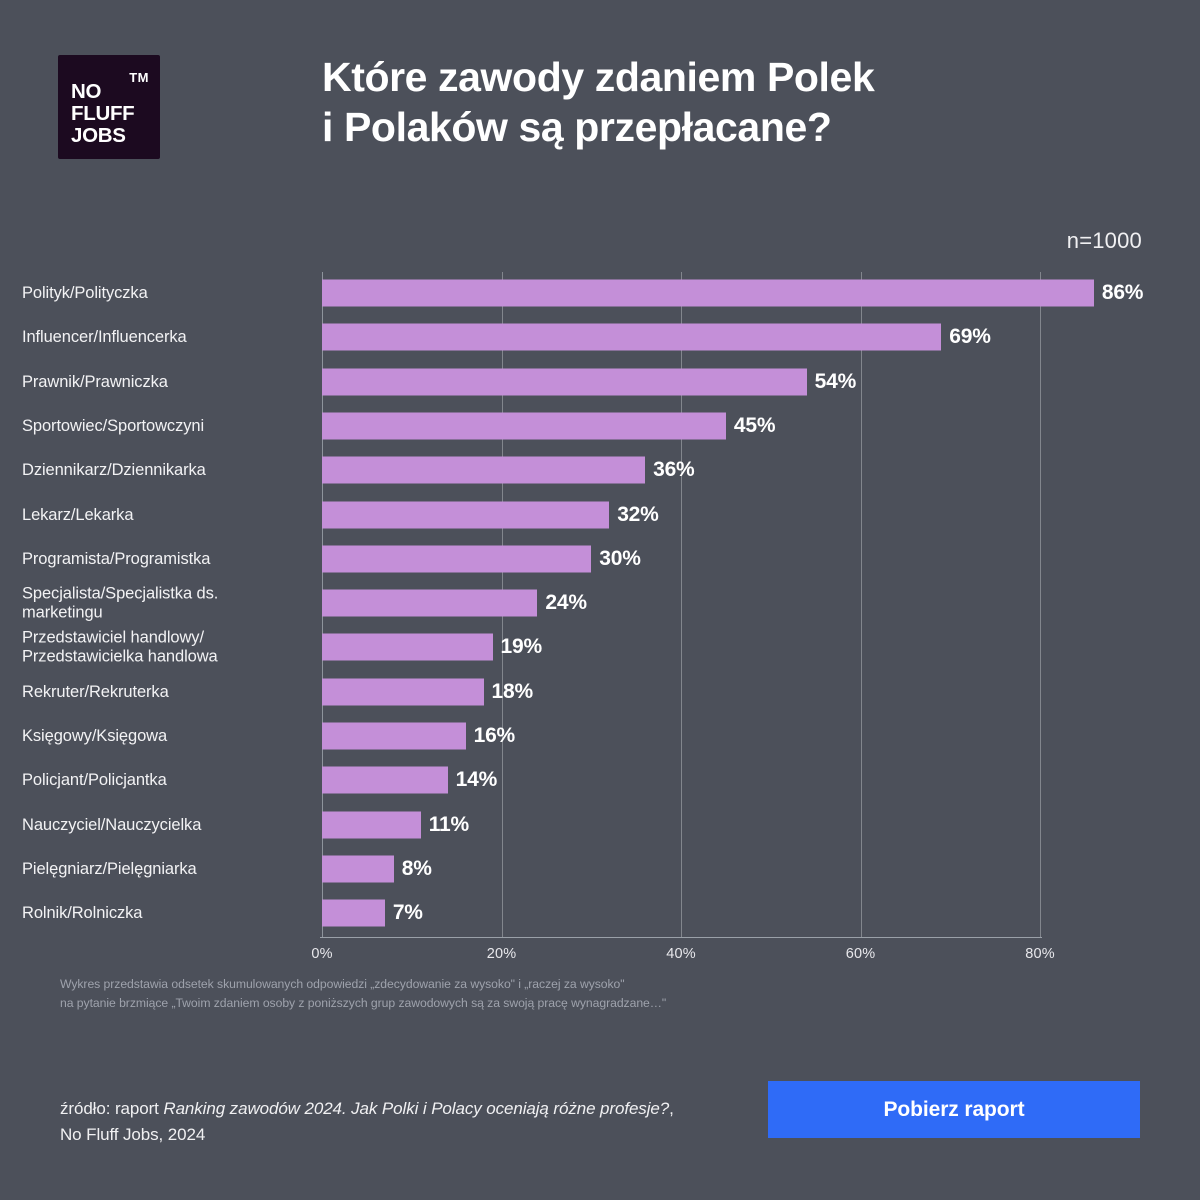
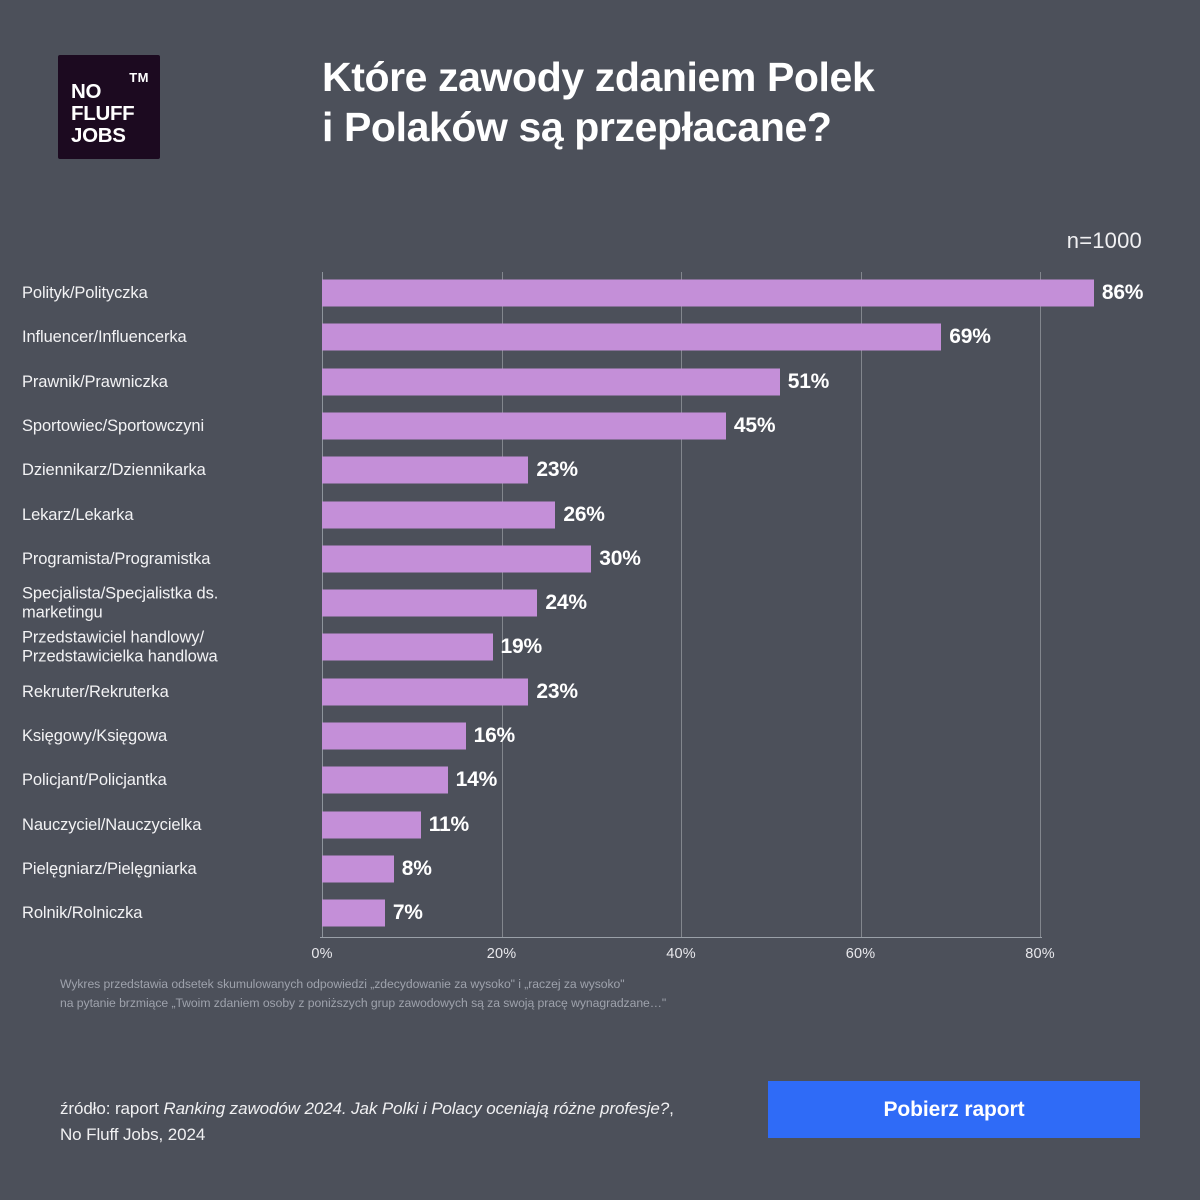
Prawnik/Prawniczka: 54% -> 51%
Dziennikarz/Dziennikarka: 36% -> 23%
Lekarz/Lekarka: 32% -> 26%
Rekruter/Rekruterka: 18% -> 23%
